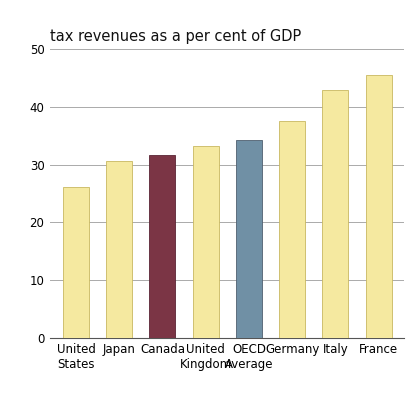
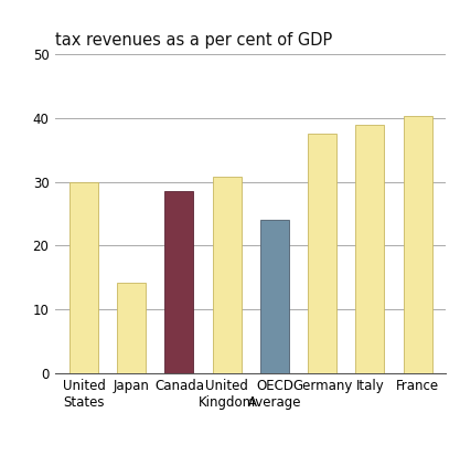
United States: 26.2 -> 30.0
Japan: 30.7 -> 14.2
Canada: 31.7 -> 28.6
United Kingdom: 33.2 -> 30.8
OECD Average: 34.3 -> 24.0
Italy: 42.9 -> 39.0
France: 45.5 -> 40.4
